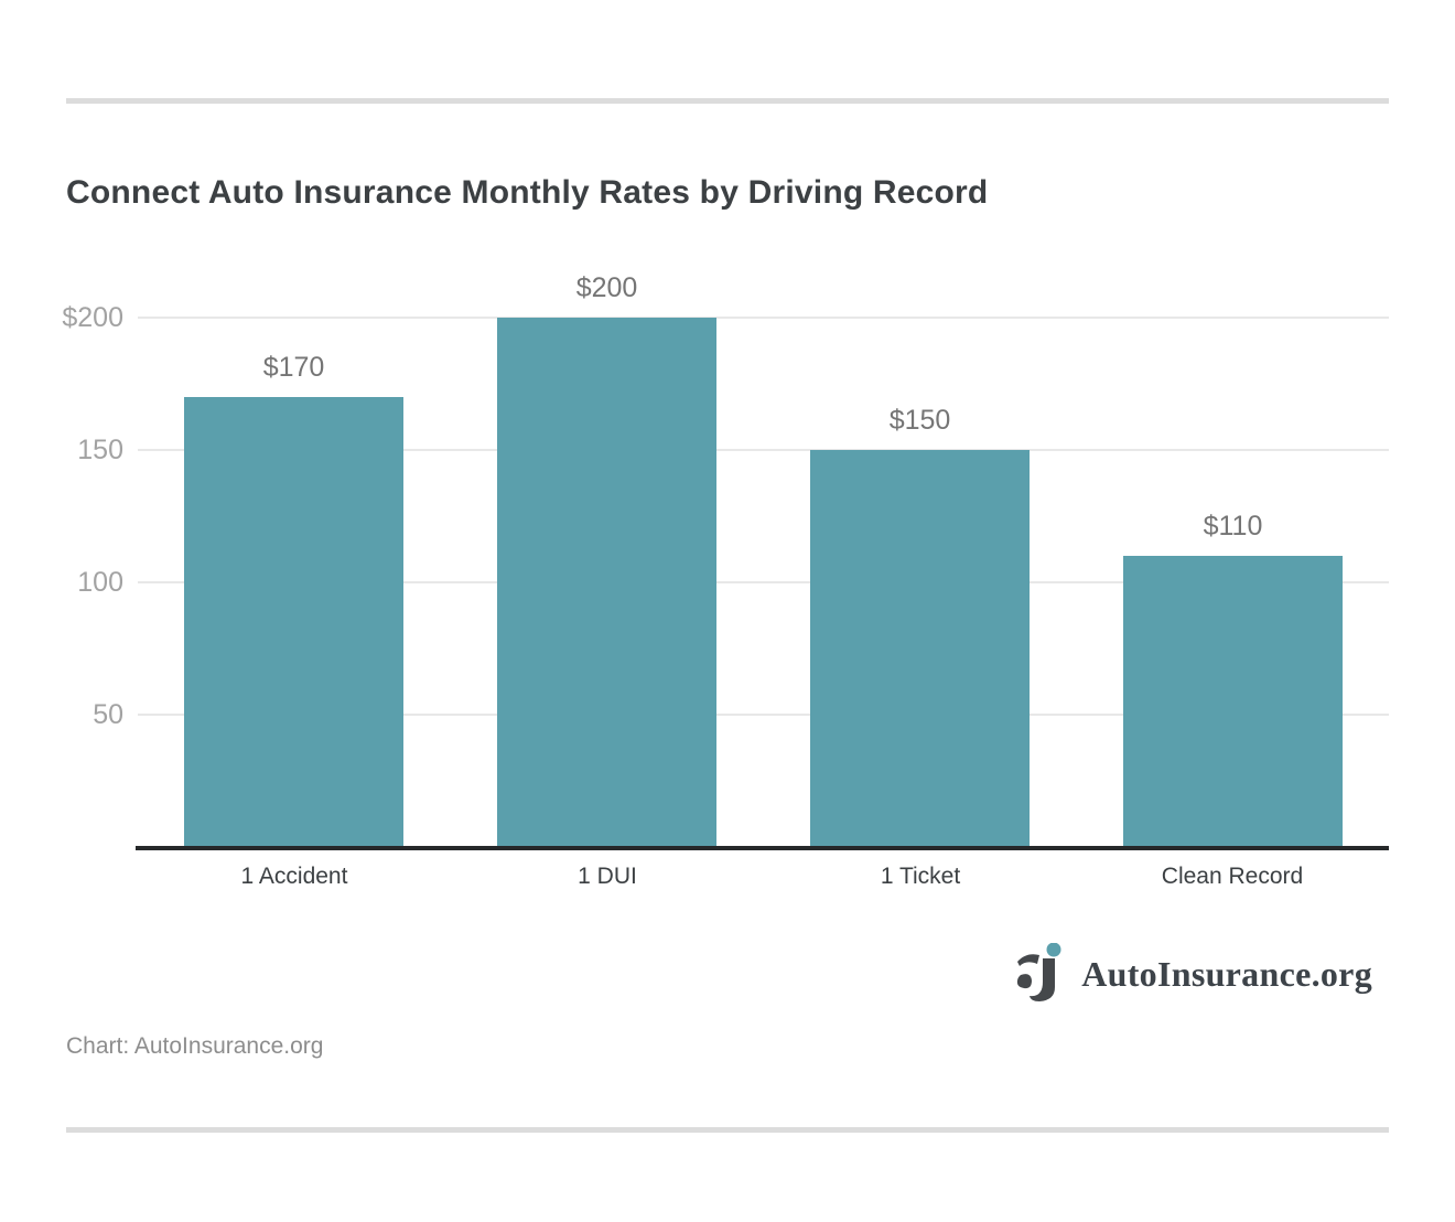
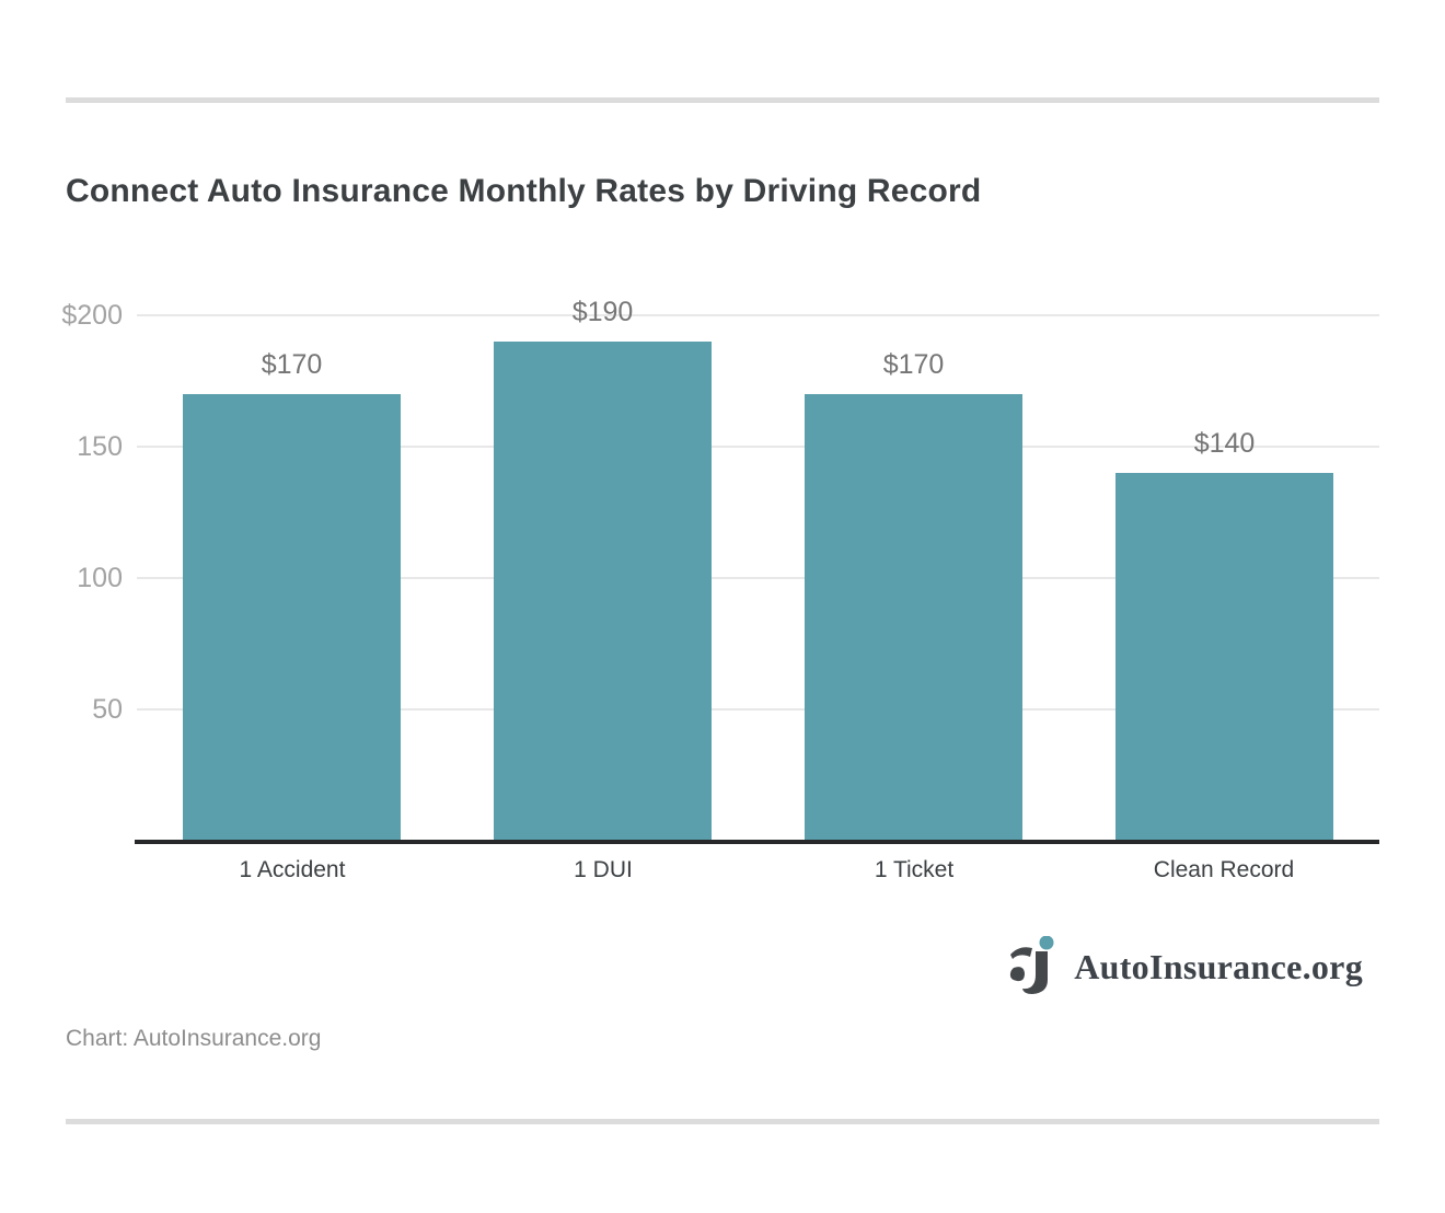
1 DUI: $200 -> $190
1 Ticket: $150 -> $170
Clean Record: $110 -> $140
